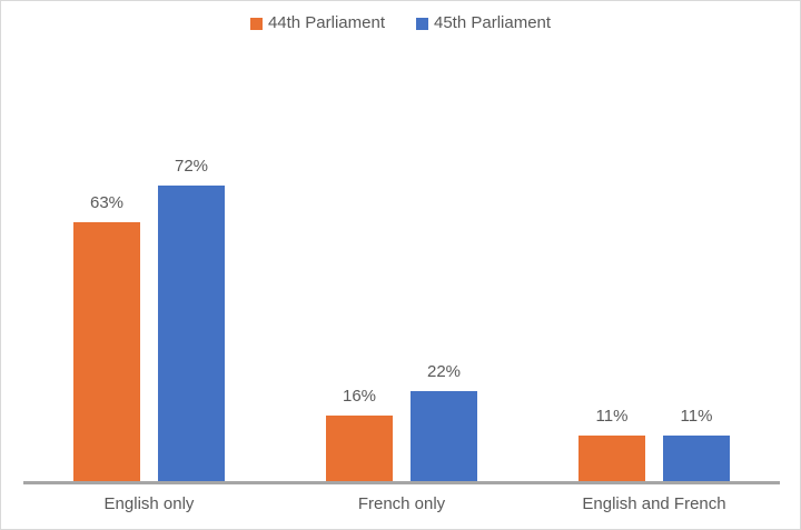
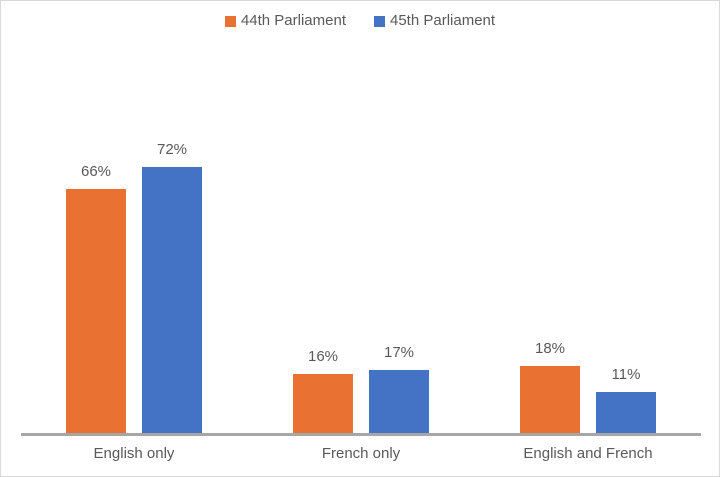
44th Parliament/English only: 63% -> 66%
45th Parliament/French only: 22% -> 17%
44th Parliament/English and French: 11% -> 18%
